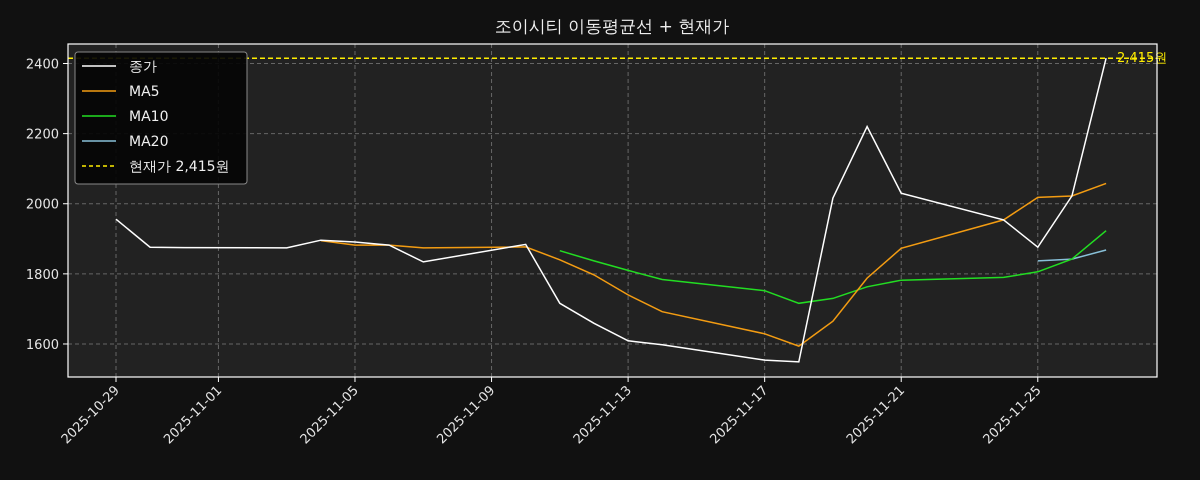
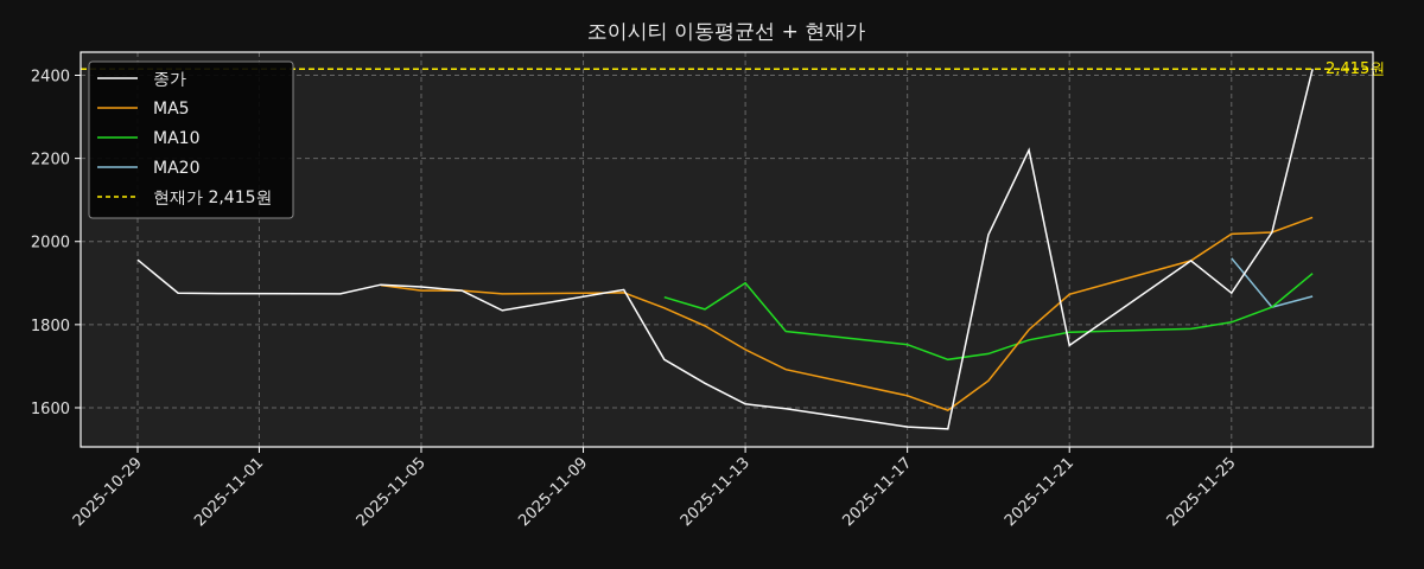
MA10/2025-11-13: 1810 -> 1900
종가/2025-11-21: 2030 -> 1750
MA20/2025-11-25: 1840 -> 1960
